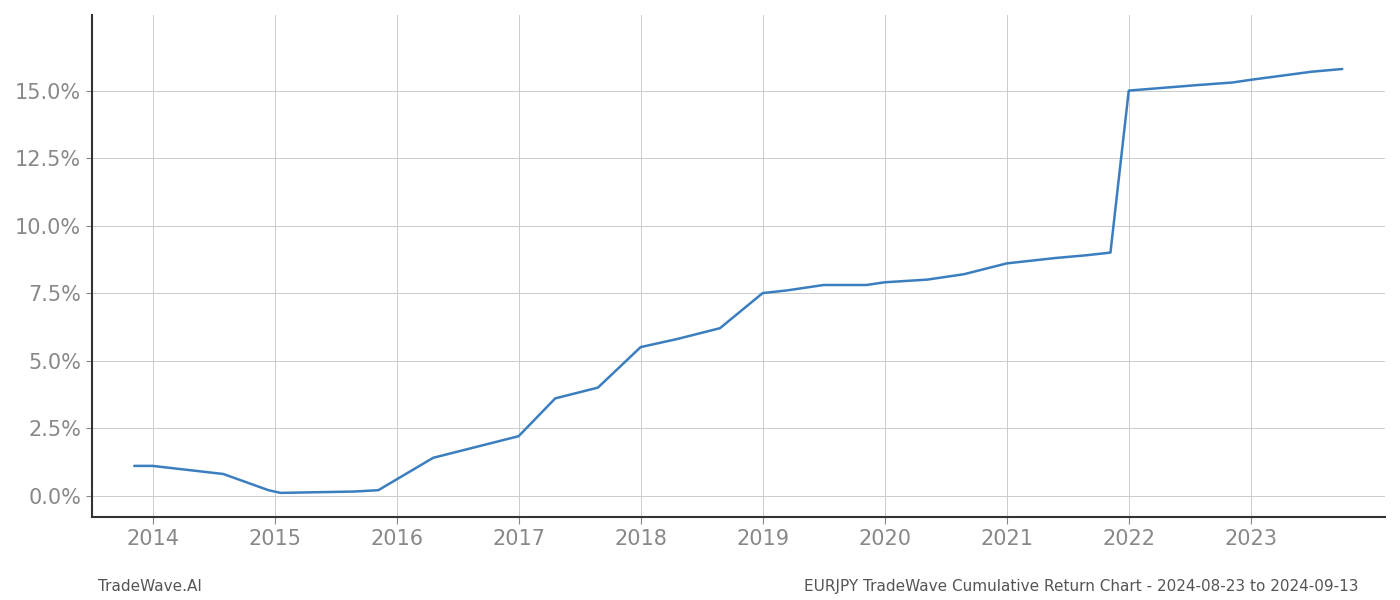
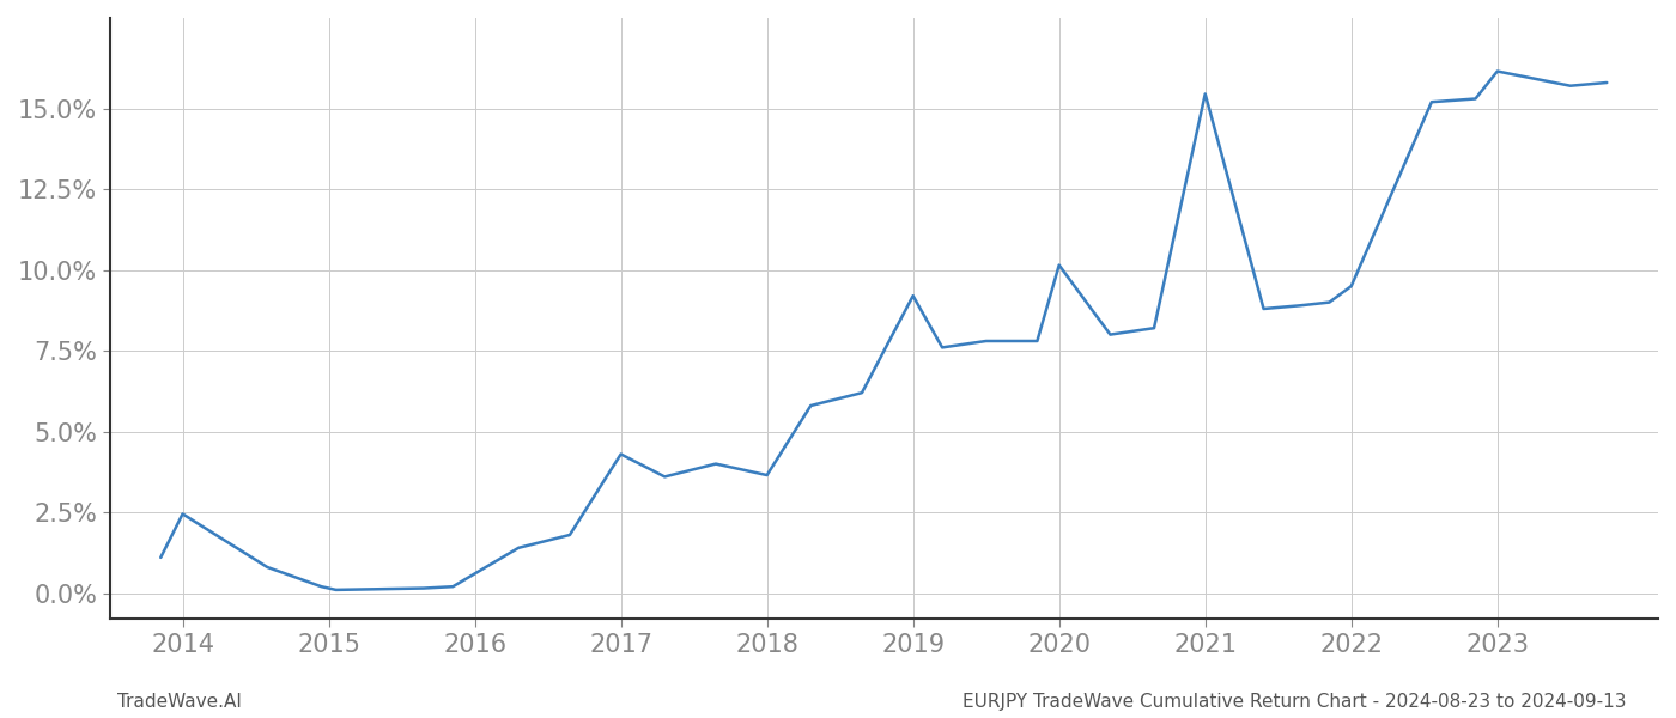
2014: 1.10% -> 2.45%
2017: 2.20% -> 4.30%
2018: 5.50% -> 3.65%
2019: 7.50% -> 9.20%
2020: 7.90% -> 10.15%
2021: 8.60% -> 15.45%
2022: 15.00% -> 9.50%
2023: 15.40% -> 16.15%
